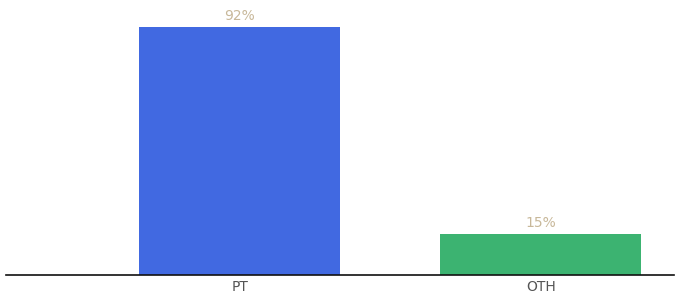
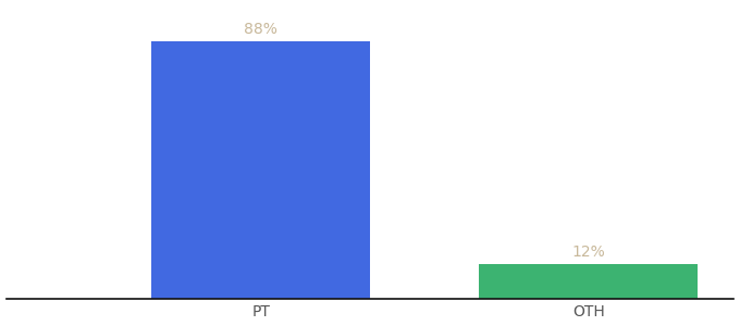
PT: 92% -> 88%
OTH: 15% -> 12%
